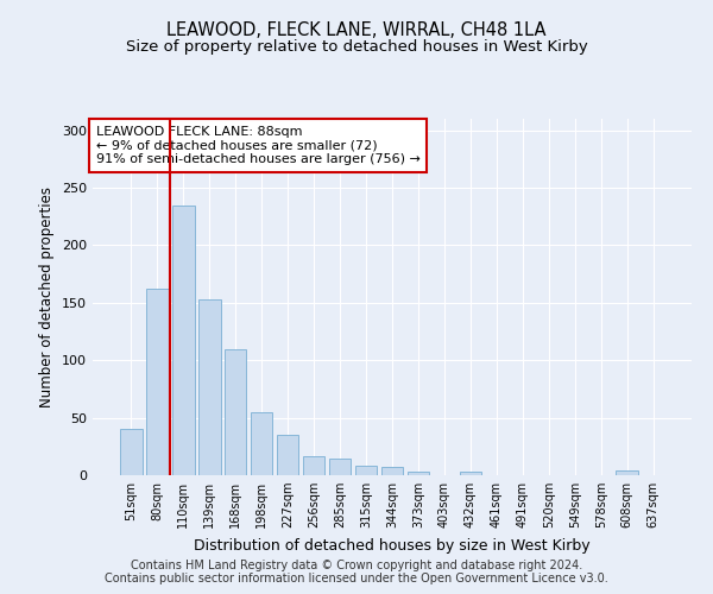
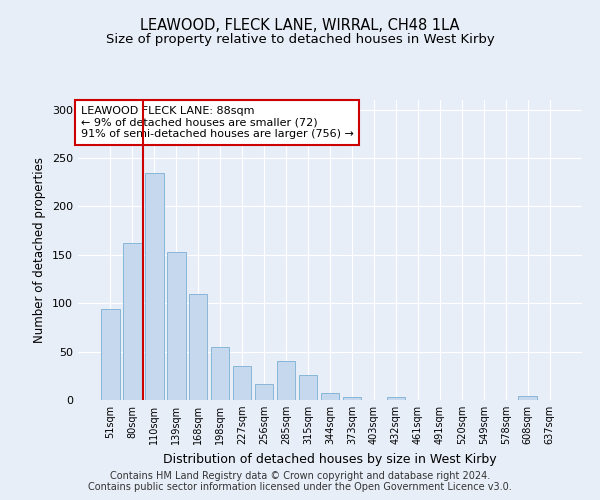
51sqm: 40 -> 94
285sqm: 14 -> 40
315sqm: 8 -> 26
